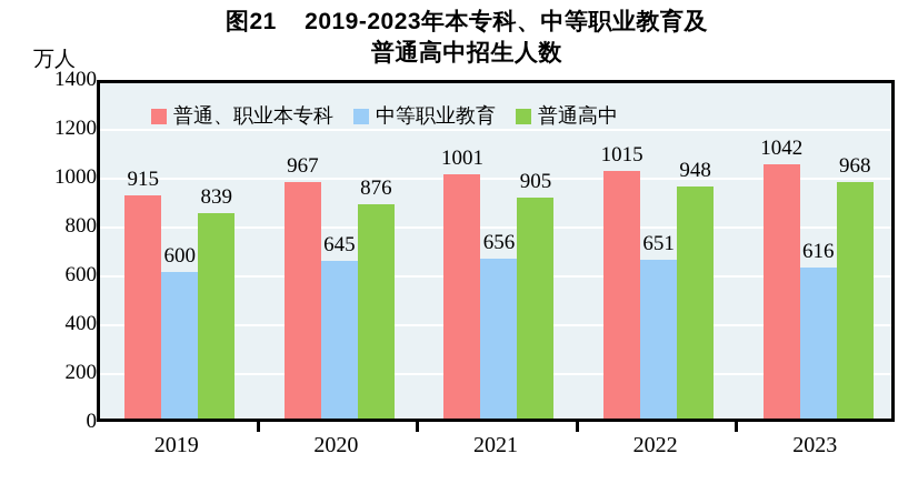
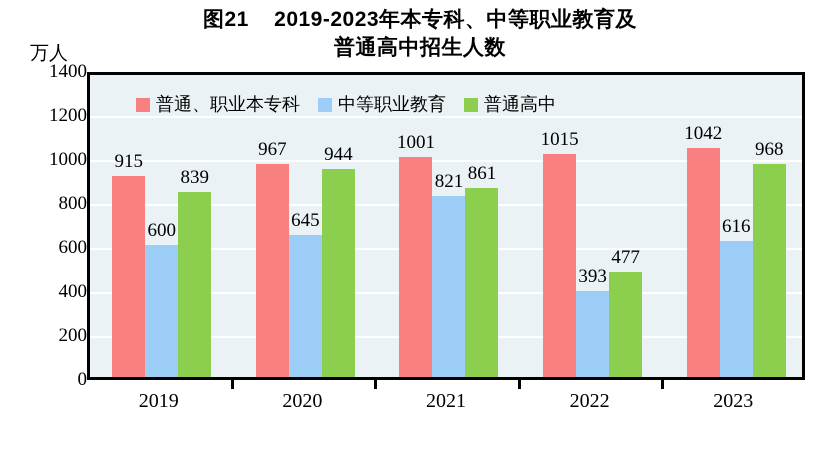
普通高中/2020: 876 -> 944
中等职业教育/2021: 656 -> 821
普通高中/2021: 905 -> 861
中等职业教育/2022: 651 -> 393
普通高中/2022: 948 -> 477
